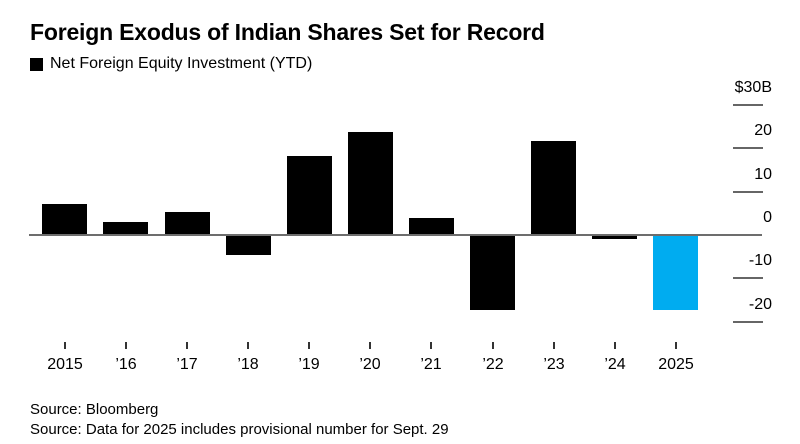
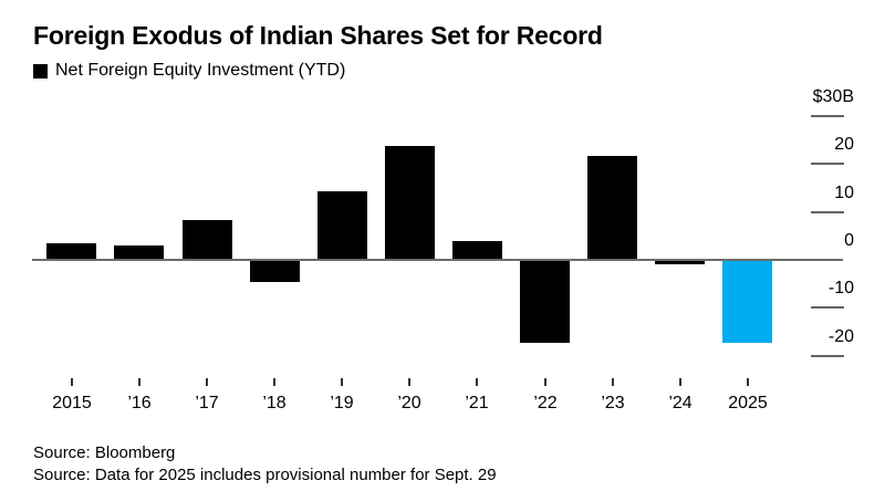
2015: $7B -> $3B
’17: $5B -> $8B
’19: $18B -> $14B
